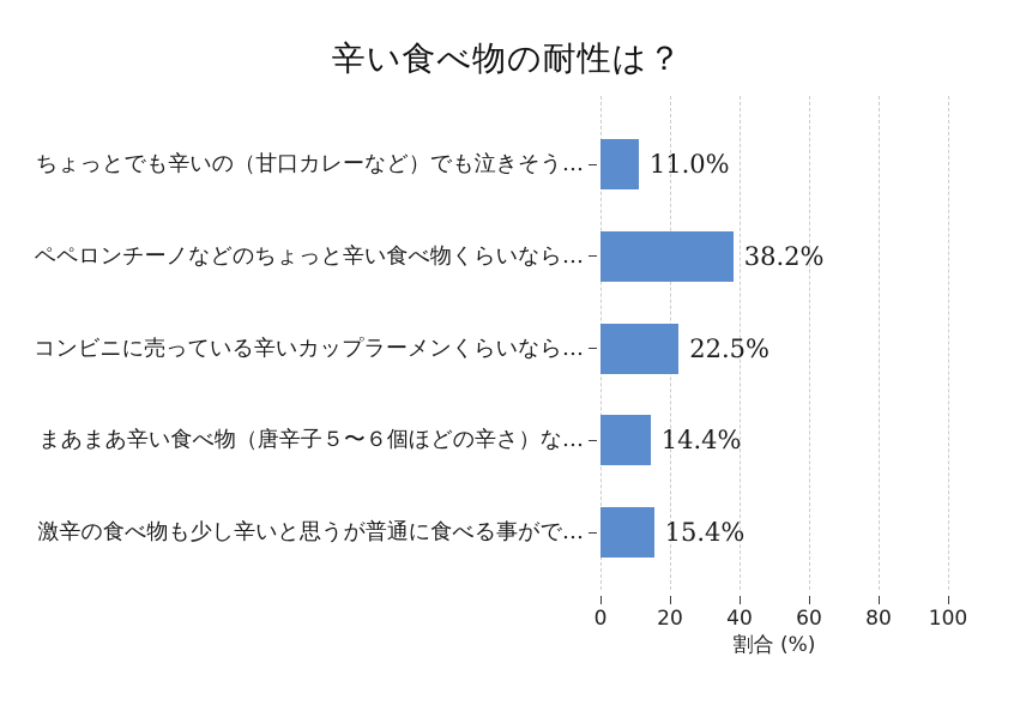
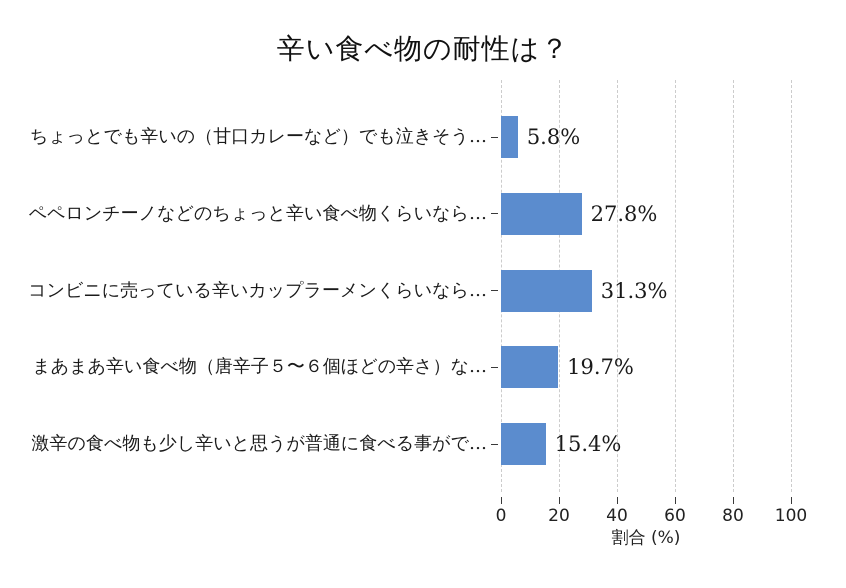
ちょっとでも辛いの（甘口カレーなど）でも泣きそう…: 11.0% -> 5.8%
ペペロンチーノなどのちょっと辛い食べ物くらいなら…: 38.2% -> 27.8%
コンビニに売っている辛いカップラーメンくらいなら…: 22.5% -> 31.3%
まあまあ辛い食べ物（唐辛子５〜６個ほどの辛さ）な…: 14.4% -> 19.7%
